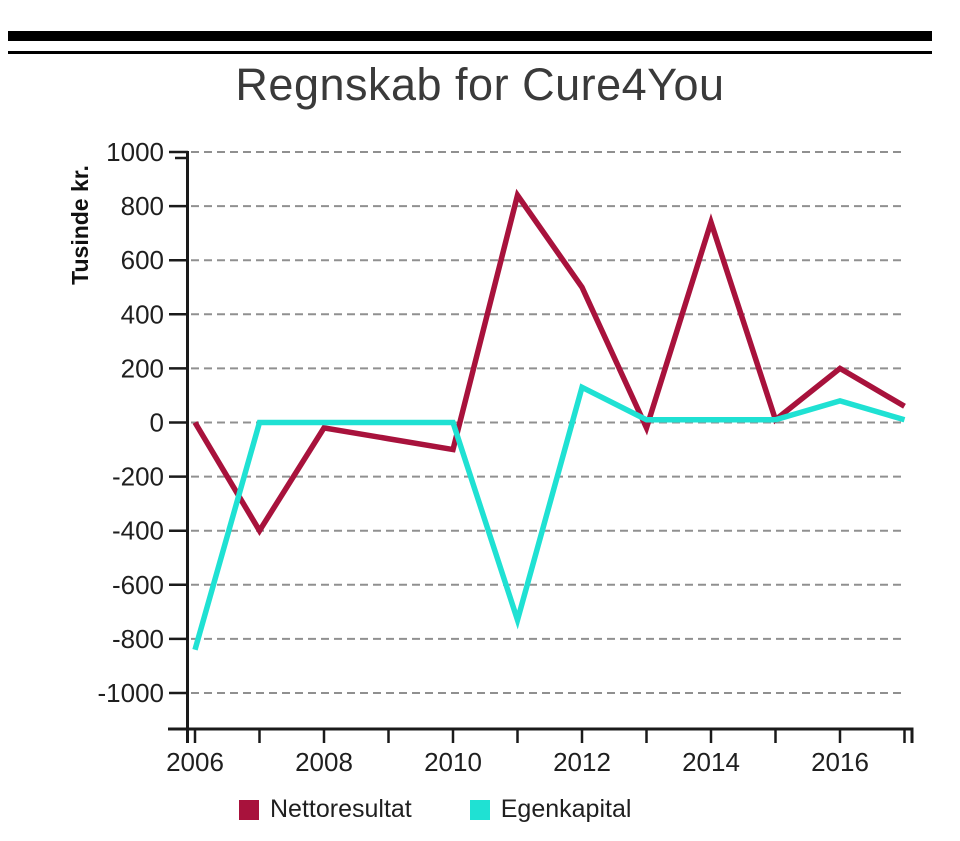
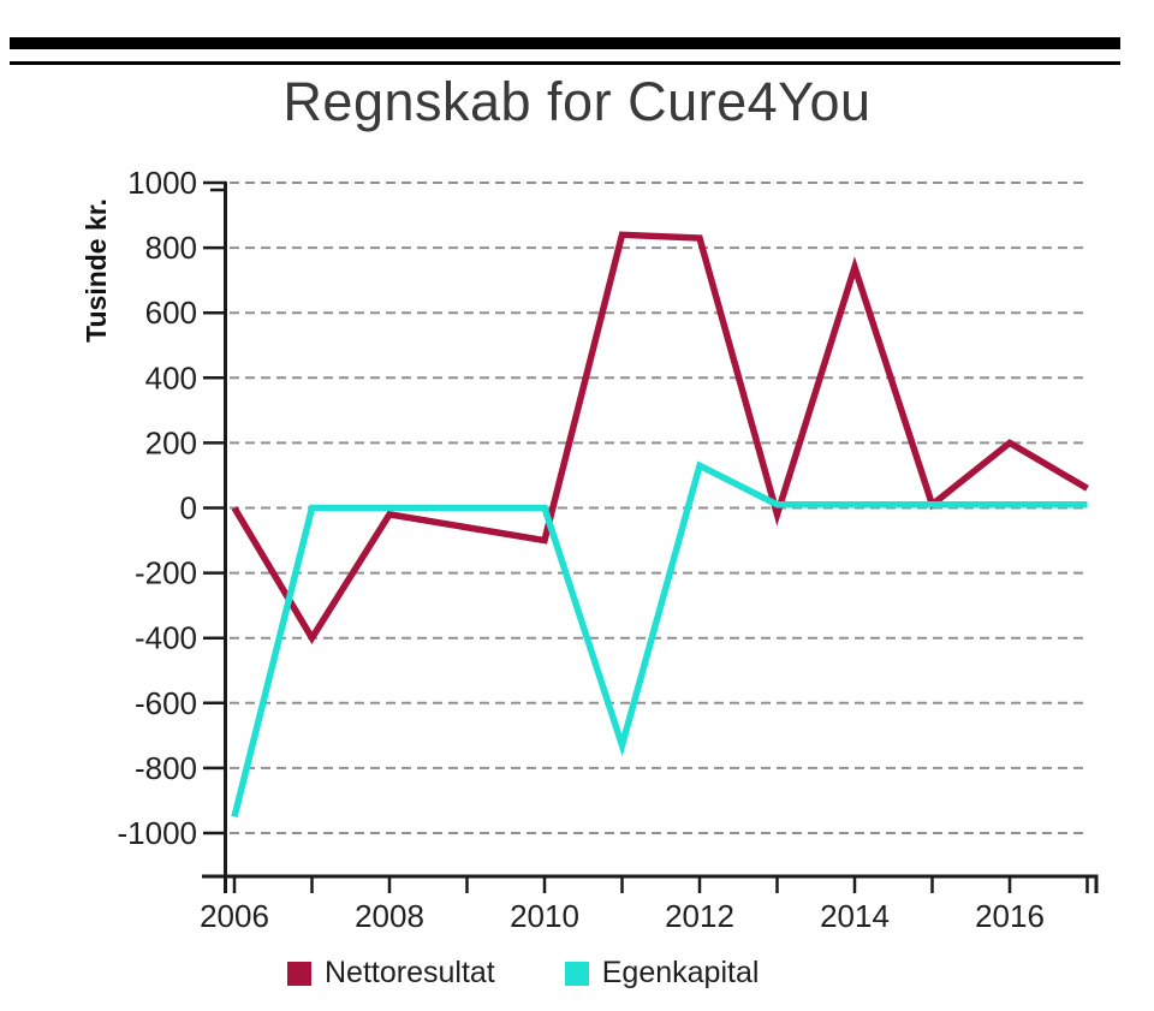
Egenkapital/2006: -840 -> -950
Nettoresultat/2012: 500 -> 830
Egenkapital/2016: 80 -> 10
